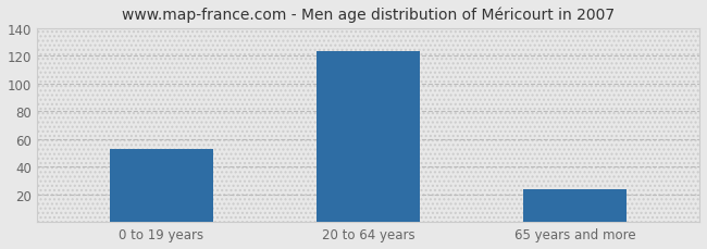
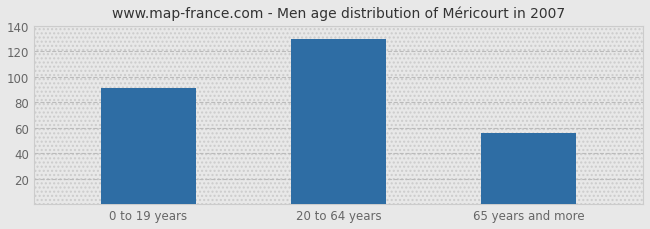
0 to 19 years: 53 -> 91
20 to 64 years: 123 -> 130
65 years and more: 24 -> 56
